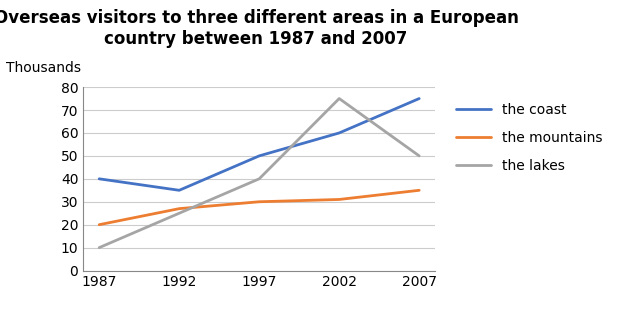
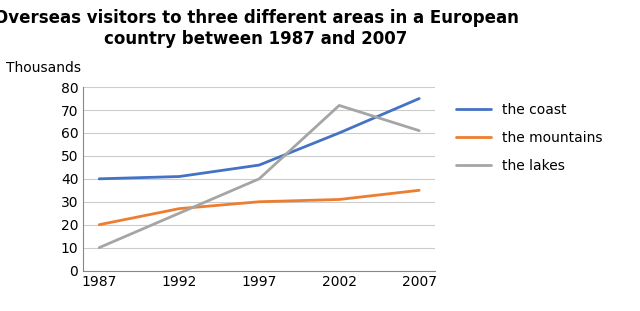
the coast/1992: 35 -> 41
the coast/1997: 50 -> 46
the lakes/2002: 75 -> 72
the lakes/2007: 50 -> 61
